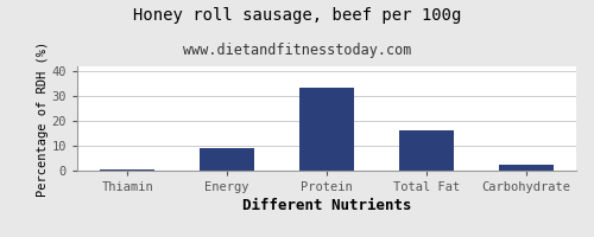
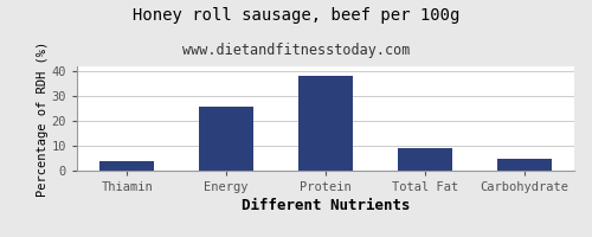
Thiamin: 0.3 -> 4.0
Energy: 9.2 -> 26.0
Protein: 33.3 -> 38.0
Total Fat: 16.4 -> 9.0
Carbohydrate: 2.4 -> 5.0
